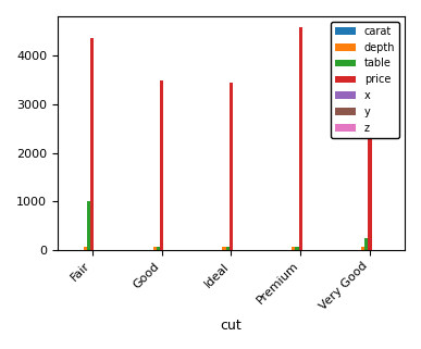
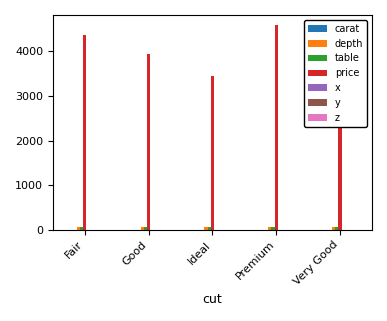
table/Fair: 1000 -> 60
price/Good: 3500 -> 3930
table/Very Good: 250 -> 60
